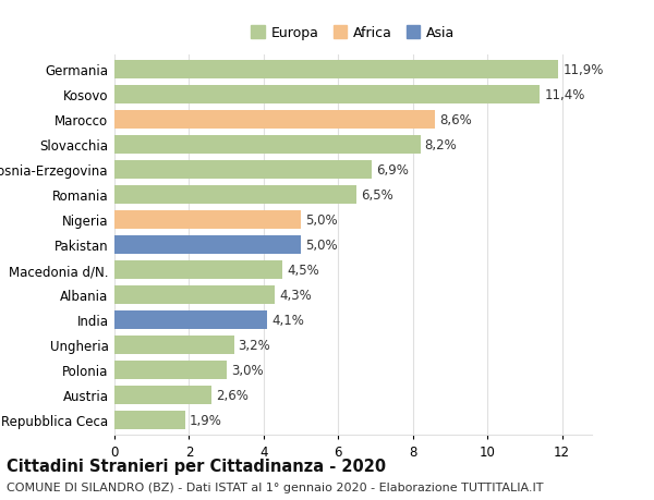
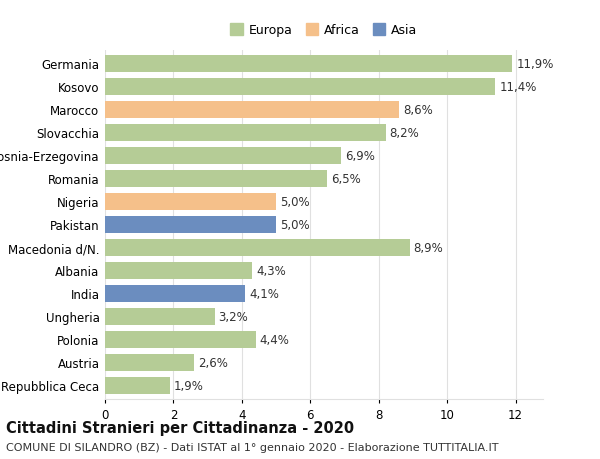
Macedonia d/N.: 4,5% -> 8,9%
Polonia: 3,0% -> 4,4%
